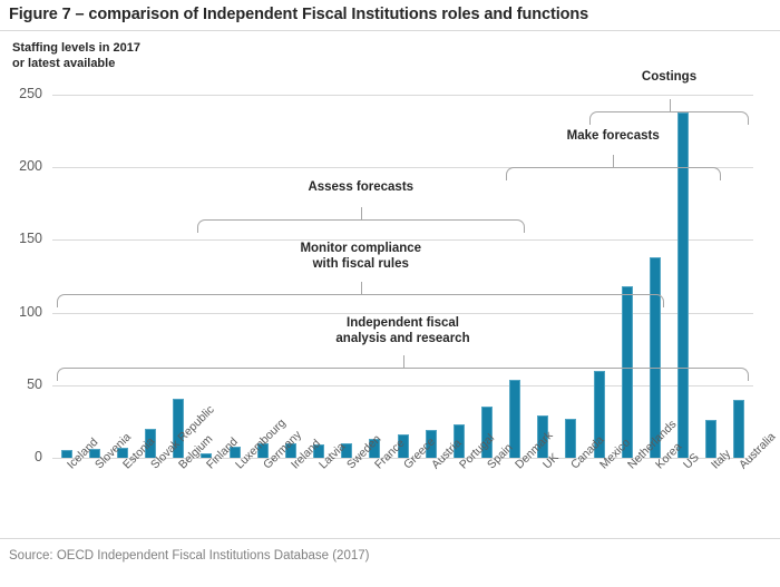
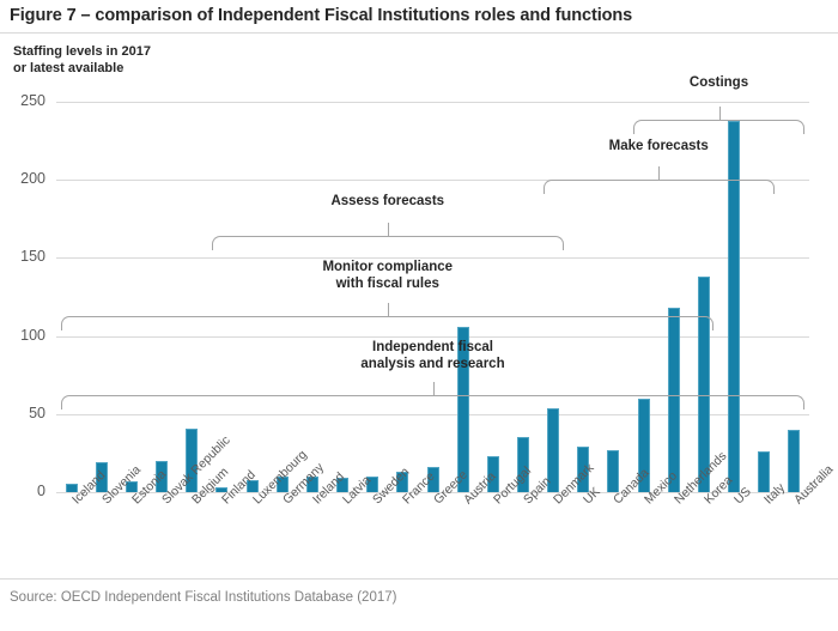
Slovenia: 6 -> 19
Austria: 19 -> 106
